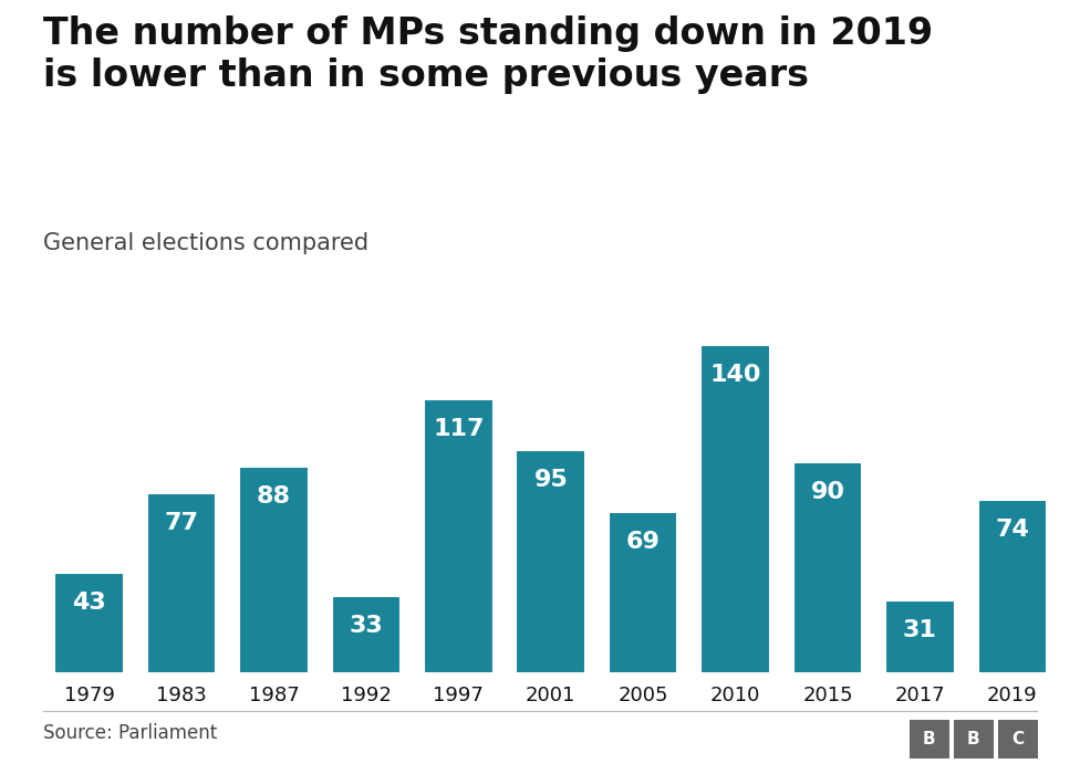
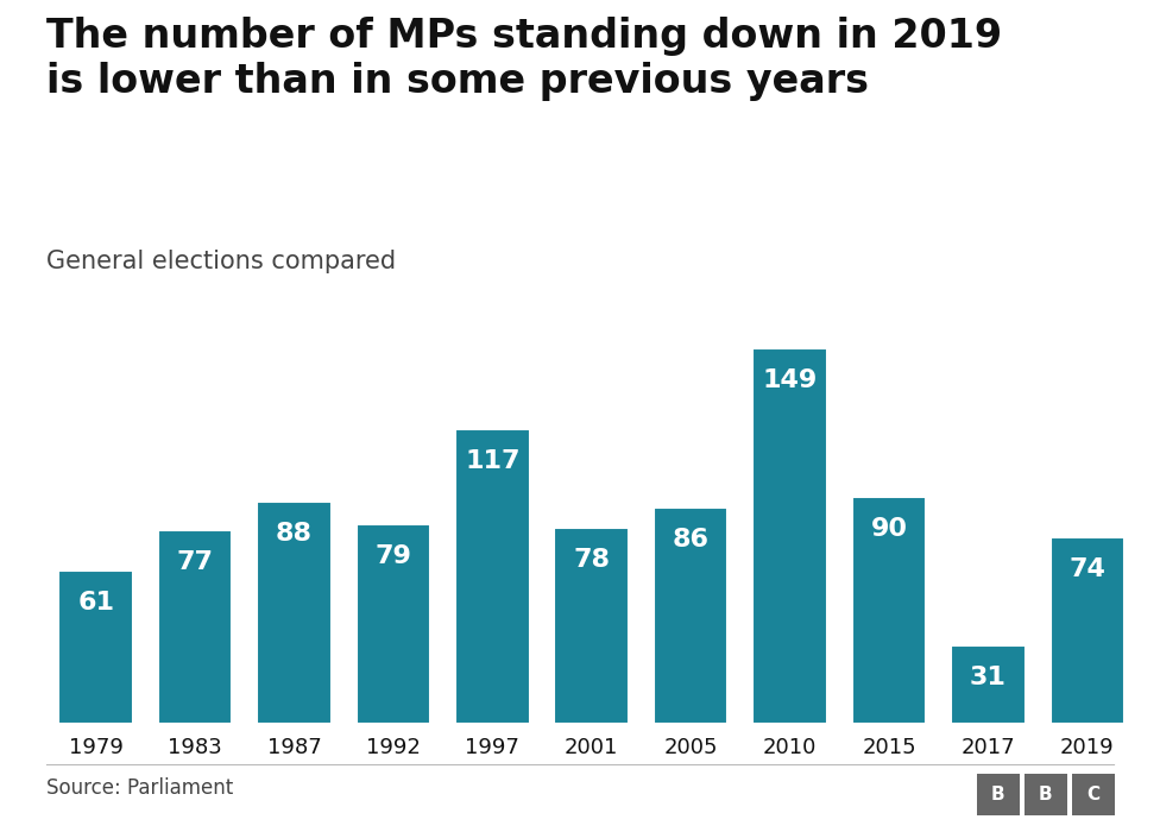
1979: 43 -> 61
1992: 33 -> 79
2001: 95 -> 78
2005: 69 -> 86
2010: 140 -> 149
